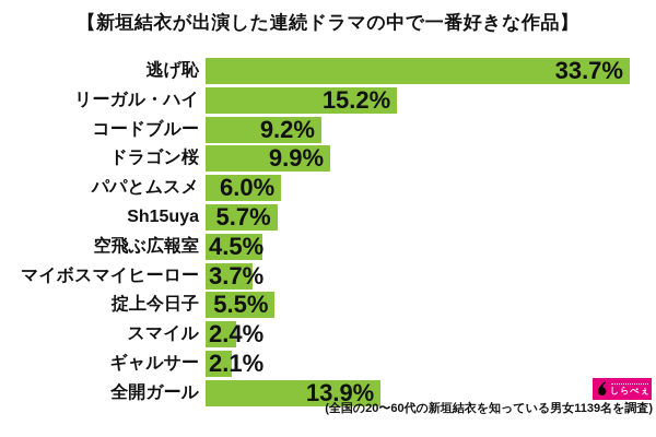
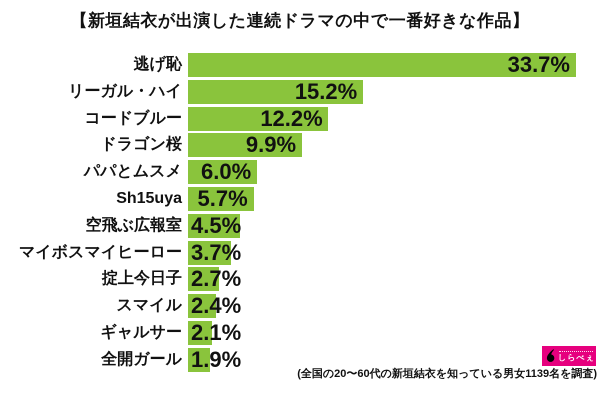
コードブルー: 9.2% -> 12.2%
掟上今日子: 5.5% -> 2.7%
全開ガール: 13.9% -> 1.9%
